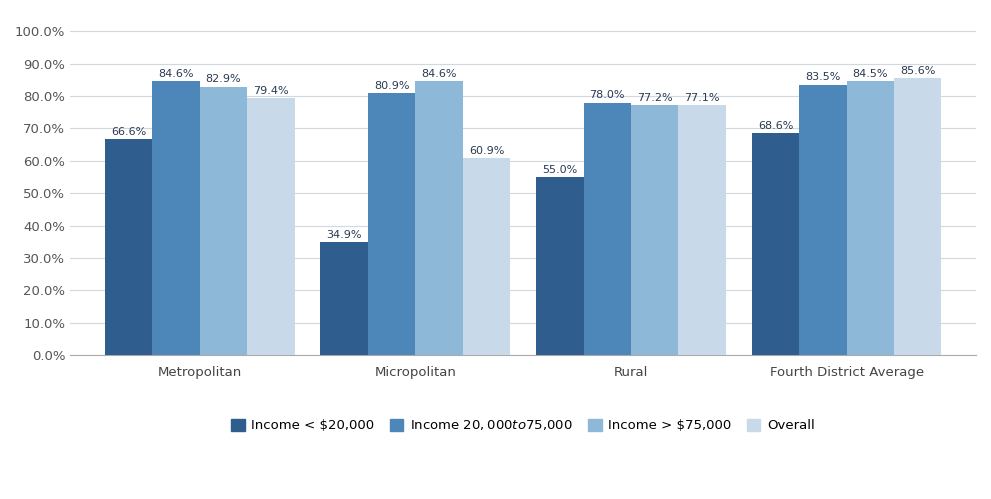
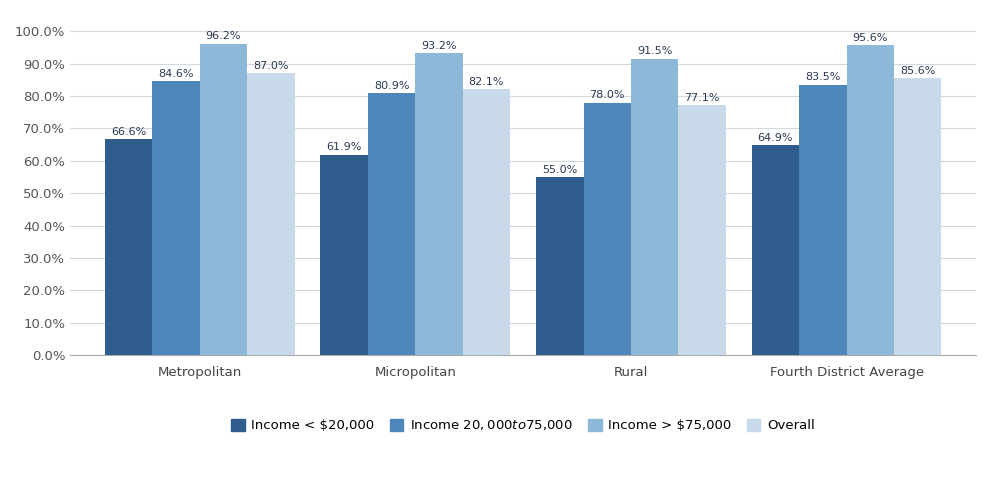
Income > $75,000/Metropolitan: 82.9% -> 96.2%
Overall/Metropolitan: 79.4% -> 87.0%
Income < $20,000/Micropolitan: 34.9% -> 61.9%
Income > $75,000/Micropolitan: 84.6% -> 93.2%
Overall/Micropolitan: 60.9% -> 82.1%
Income > $75,000/Rural: 77.2% -> 91.5%
Income < $20,000/Fourth District Average: 68.6% -> 64.9%
Income > $75,000/Fourth District Average: 84.5% -> 95.6%
